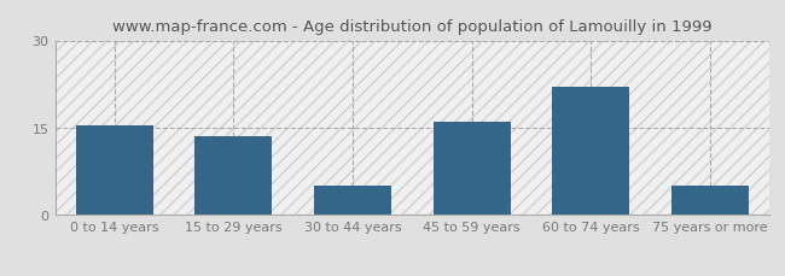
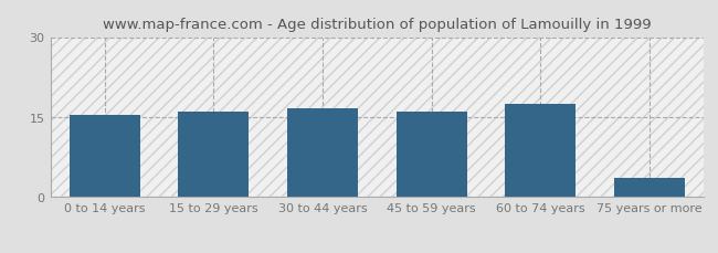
15 to 29 years: 13.5 -> 16.0
30 to 44 years: 5.0 -> 16.7
60 to 74 years: 22.0 -> 17.5
75 years or more: 5.0 -> 3.5
